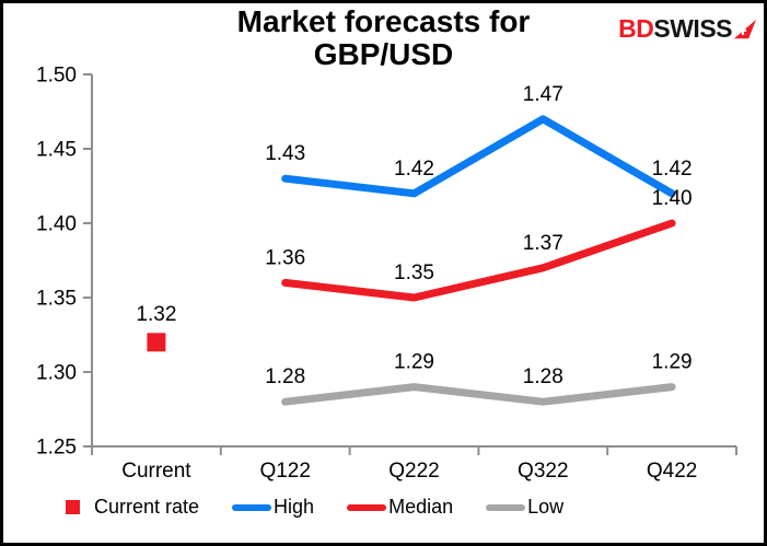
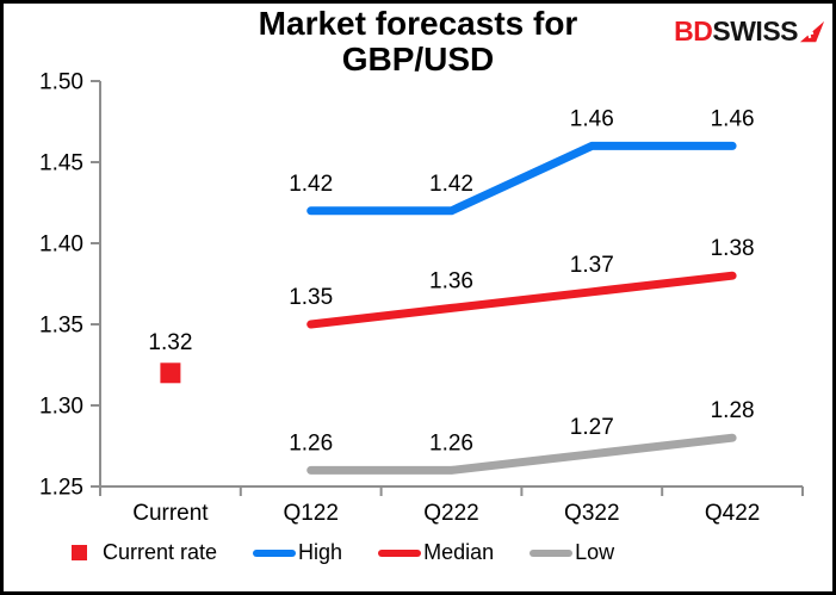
High/Q122: 1.43 -> 1.42
Median/Q122: 1.36 -> 1.35
Low/Q122: 1.28 -> 1.26
Median/Q222: 1.35 -> 1.36
Low/Q222: 1.29 -> 1.26
High/Q322: 1.47 -> 1.46
Low/Q322: 1.28 -> 1.27
High/Q422: 1.42 -> 1.46
Median/Q422: 1.40 -> 1.38
Low/Q422: 1.29 -> 1.28
